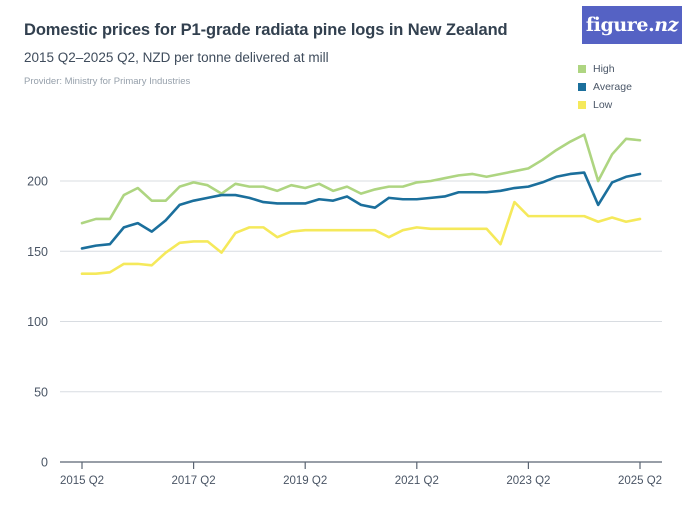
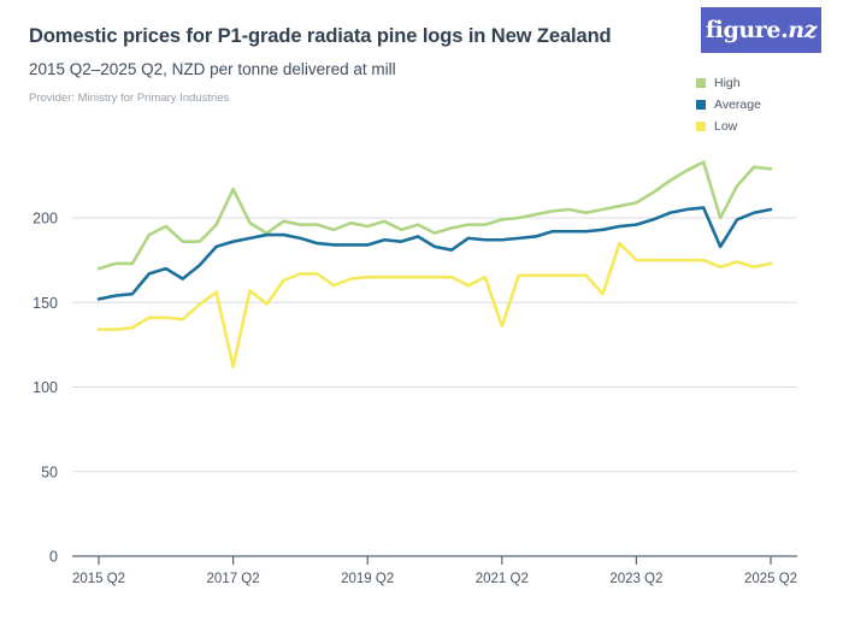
High/2017 Q2: 199 -> 217
Low/2017 Q2: 157 -> 112
Low/2021 Q2: 167 -> 136
